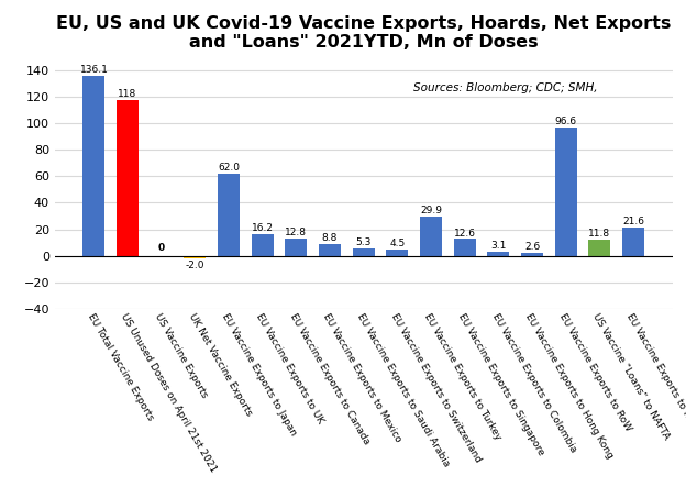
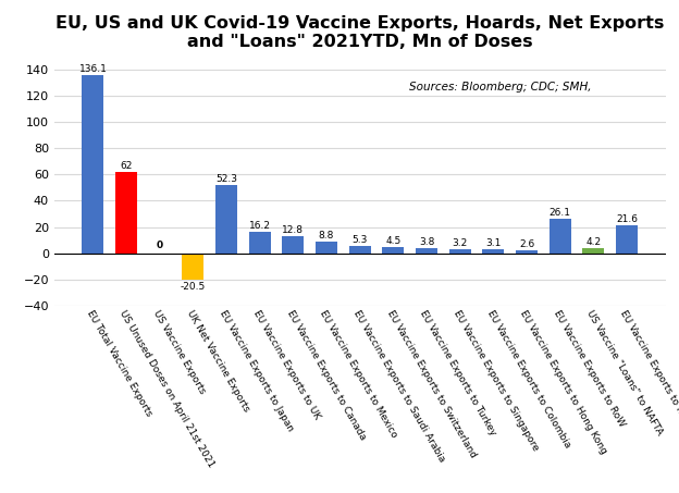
US Unused Doses on April 21st 2021: 118 -> 62
UK Net Vaccine Exports: -2.0 -> -20.5
EU Vaccine Exports to Japan: 62.0 -> 52.3
EU Vaccine Exports to Turkey: 29.9 -> 3.8
EU Vaccine Exports to Singapore: 12.6 -> 3.2
EU Vaccine Exports to RoW: 96.6 -> 26.1
US Vaccine "Loans" to NAFTA: 11.8 -> 4.2
